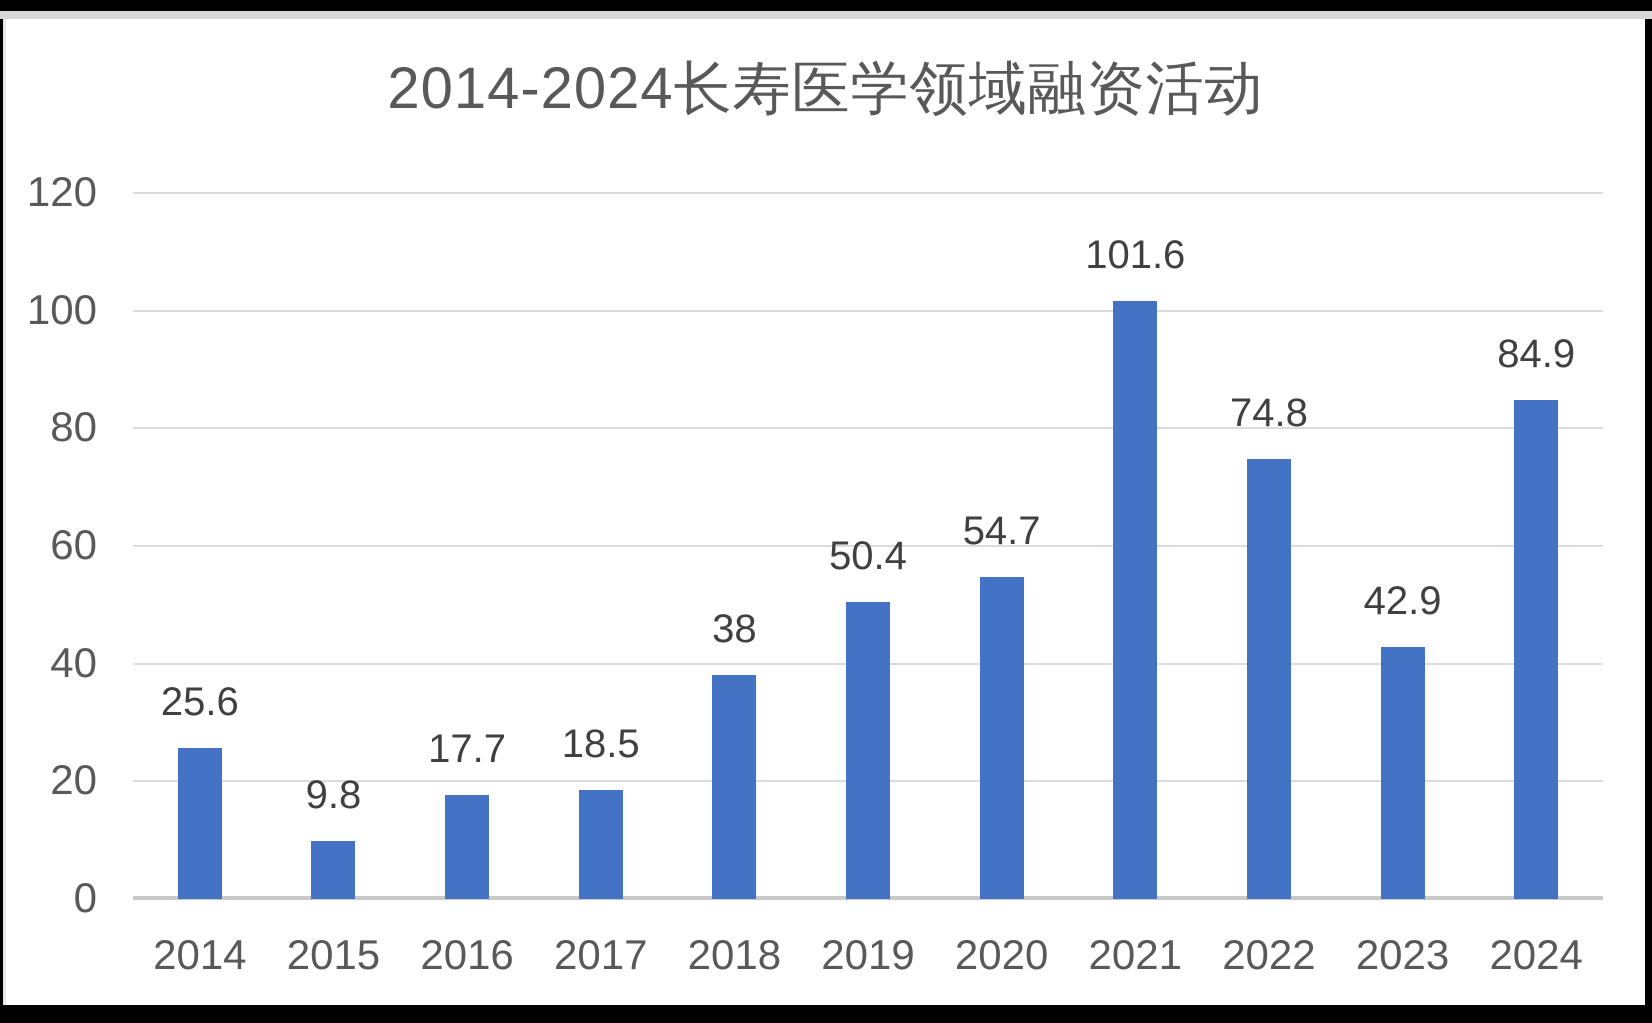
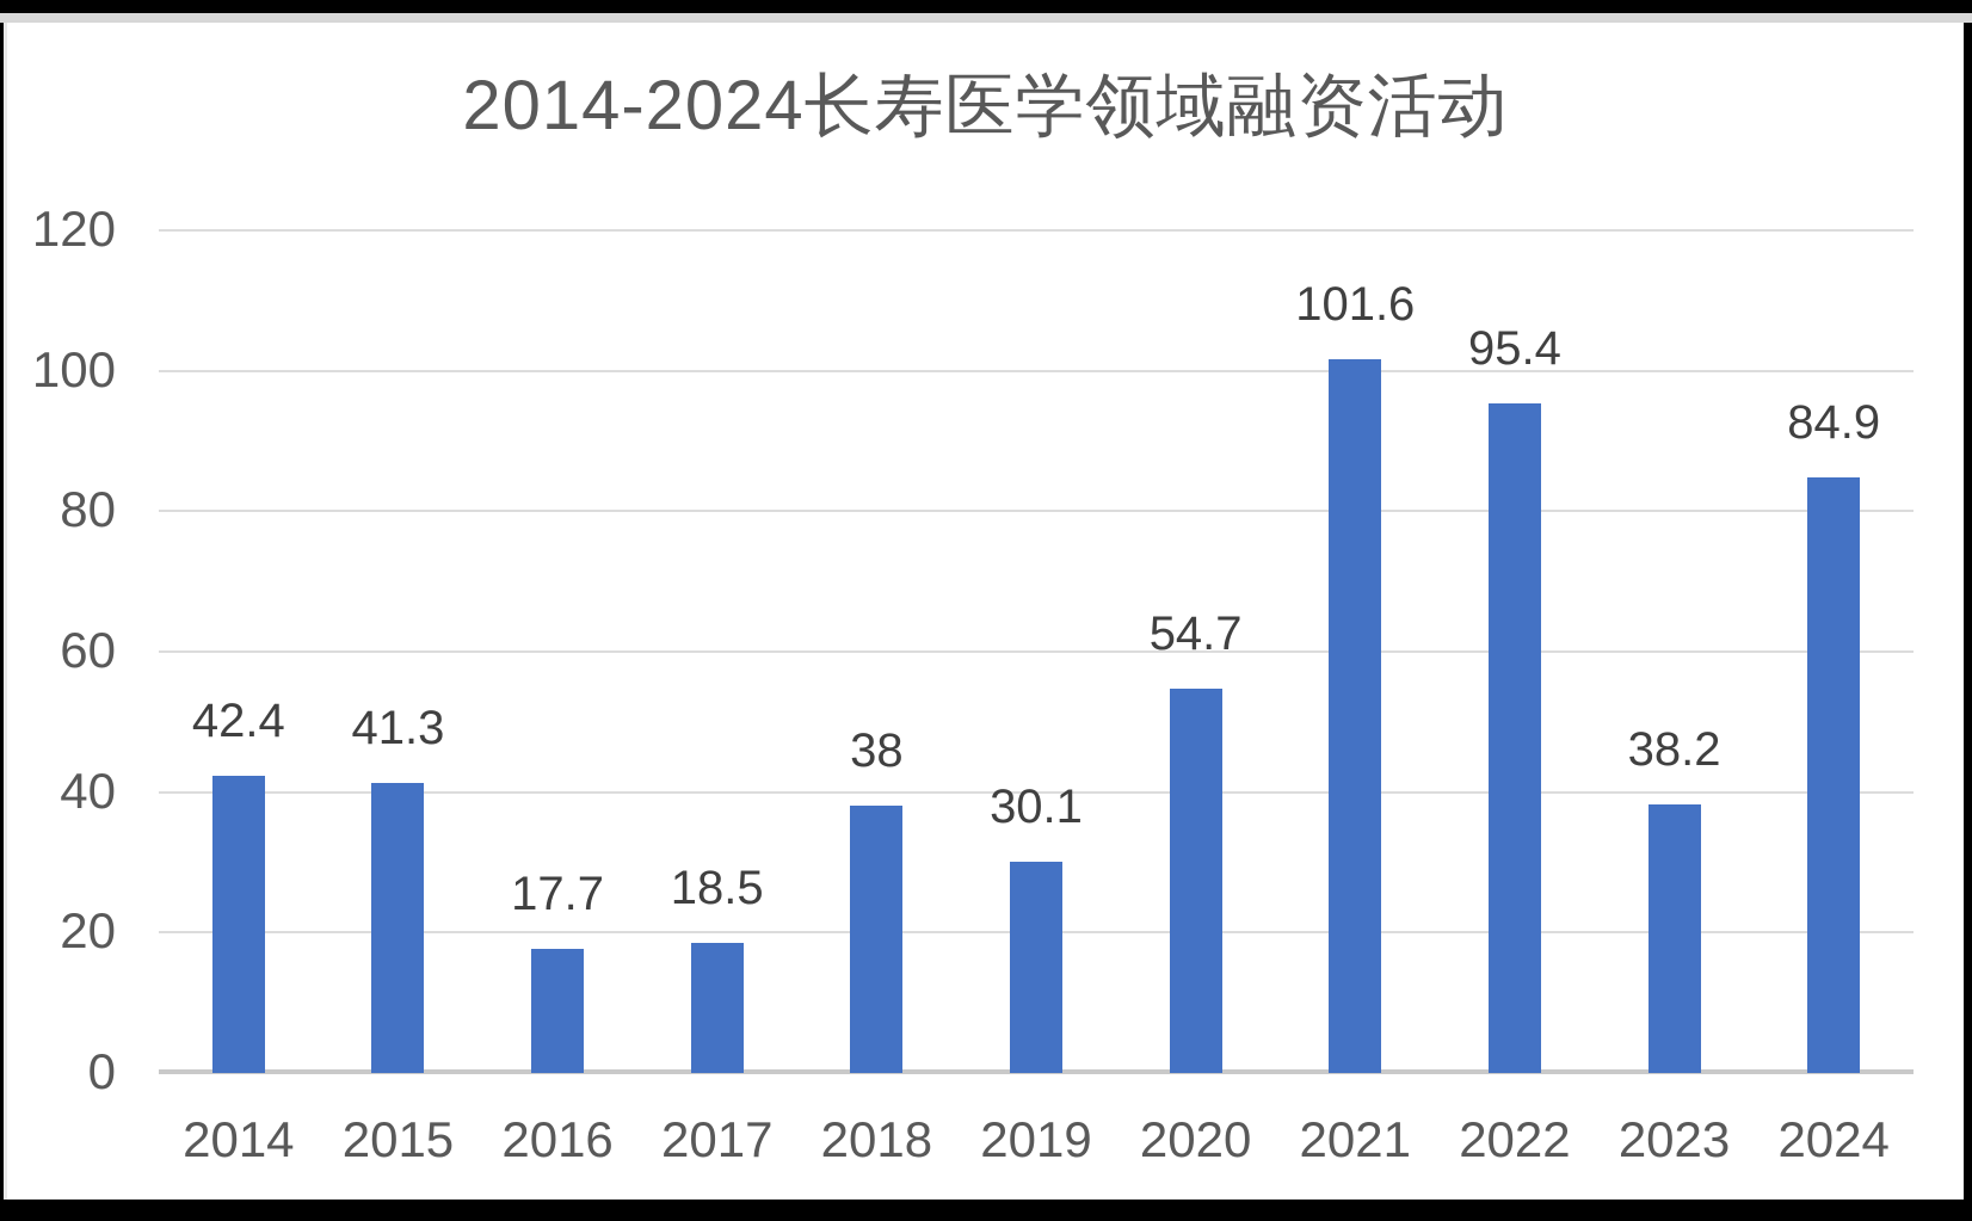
2014: 25.6 -> 42.4
2015: 9.8 -> 41.3
2019: 50.4 -> 30.1
2022: 74.8 -> 95.4
2023: 42.9 -> 38.2
